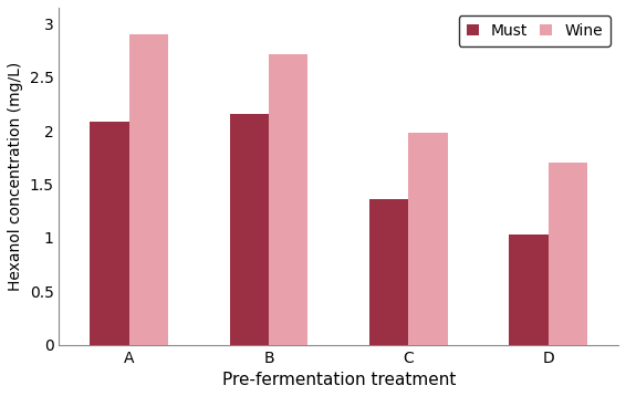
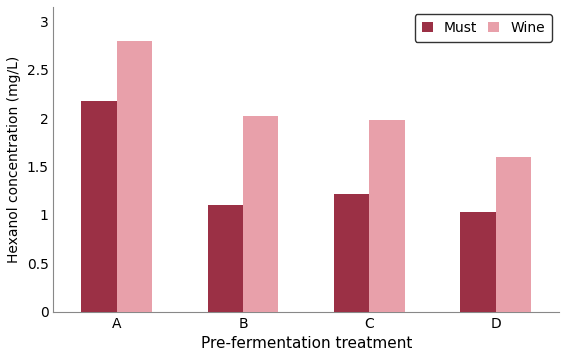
Must/A: 2.08 -> 2.18
Wine/A: 2.90 -> 2.80
Must/B: 2.16 -> 1.10
Wine/B: 2.72 -> 2.02
Must/C: 1.36 -> 1.22
Wine/D: 1.70 -> 1.60
